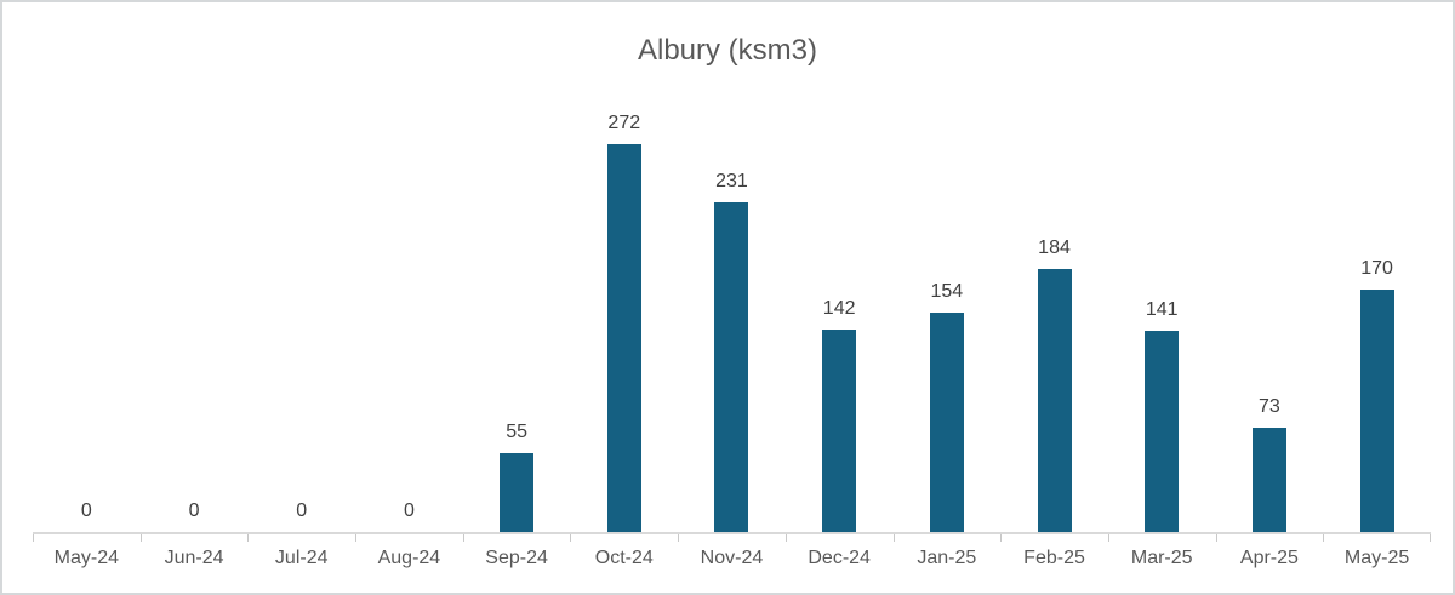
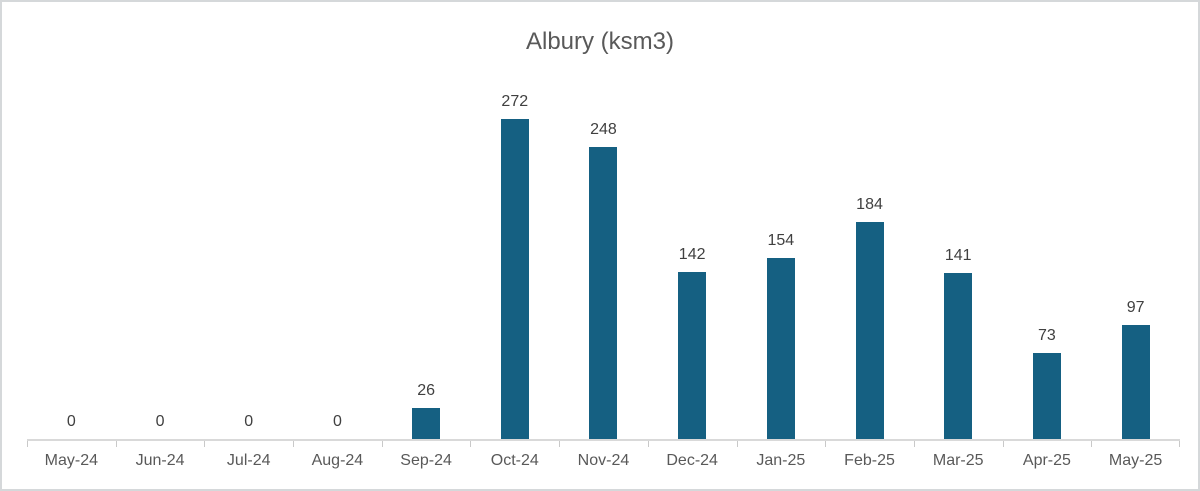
Sep-24: 55 -> 26
Nov-24: 231 -> 248
May-25: 170 -> 97
